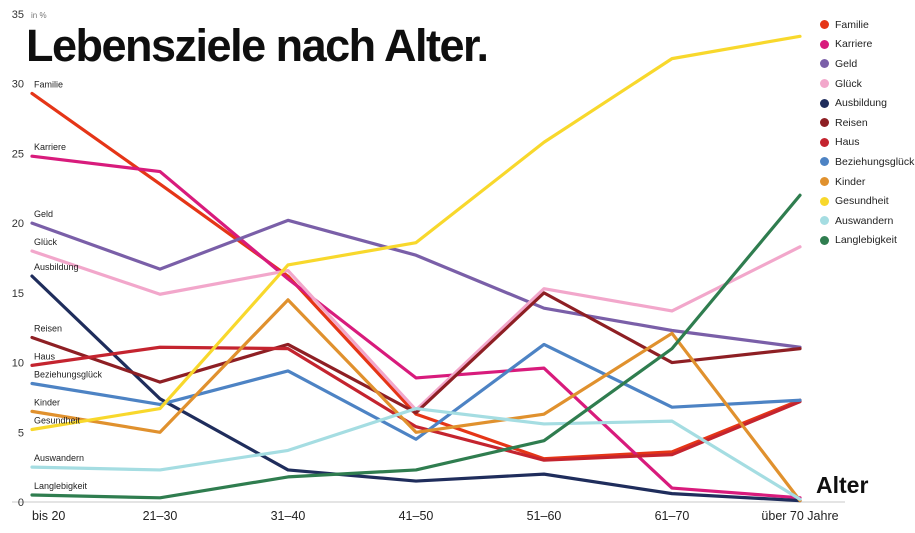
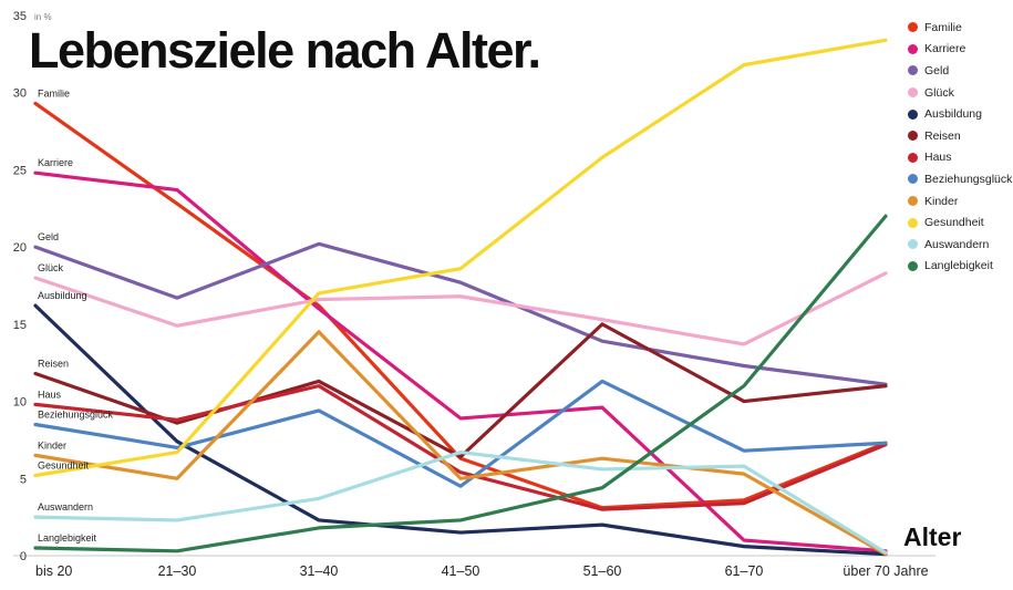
Haus/21–30: 11.1 -> 8.8
Glück/41–50: 6.6 -> 16.8
Kinder/61–70: 12.1 -> 5.3
